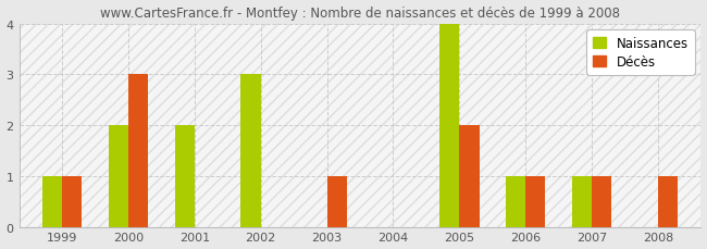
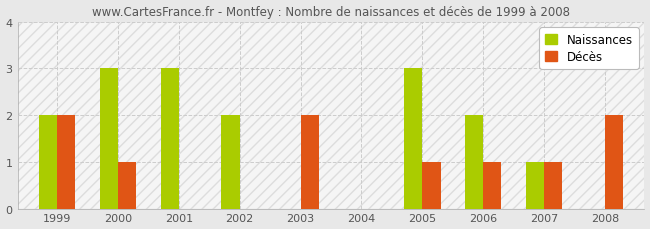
Naissances/1999: 1 -> 2
Décès/1999: 1 -> 2
Naissances/2000: 2 -> 3
Décès/2000: 3 -> 1
Naissances/2001: 2 -> 3
Naissances/2002: 3 -> 2
Décès/2003: 1 -> 2
Naissances/2005: 4 -> 3
Décès/2005: 2 -> 1
Naissances/2006: 1 -> 2
Décès/2008: 1 -> 2
